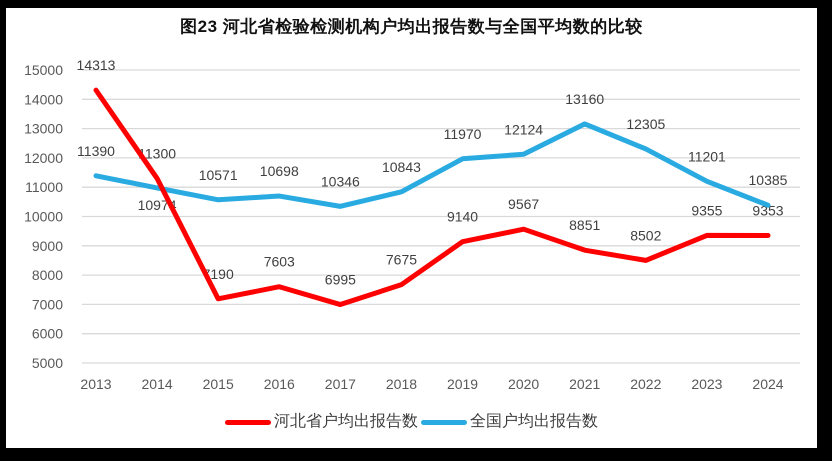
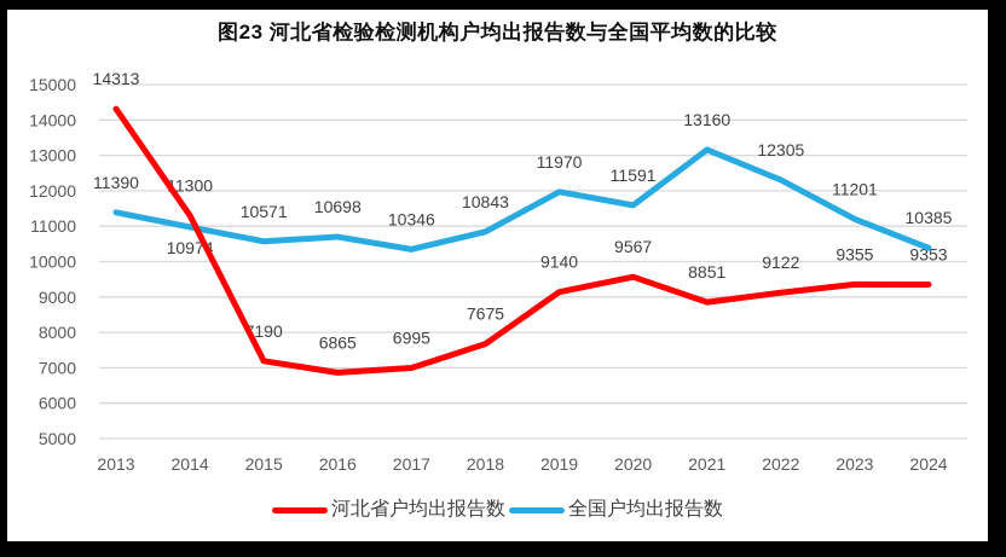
河北省户均出报告数/2016: 7603 -> 6865
全国户均出报告数/2020: 12124 -> 11591
河北省户均出报告数/2022: 8502 -> 9122
